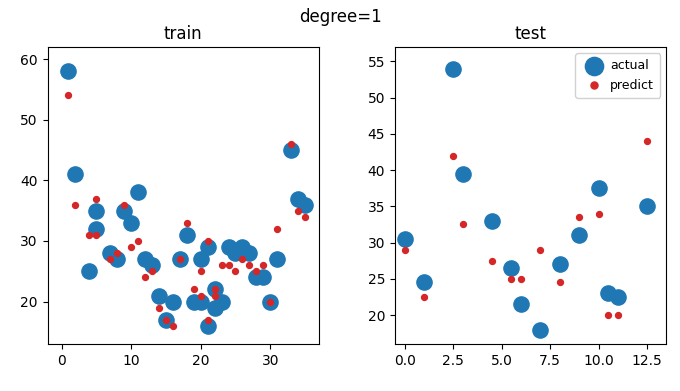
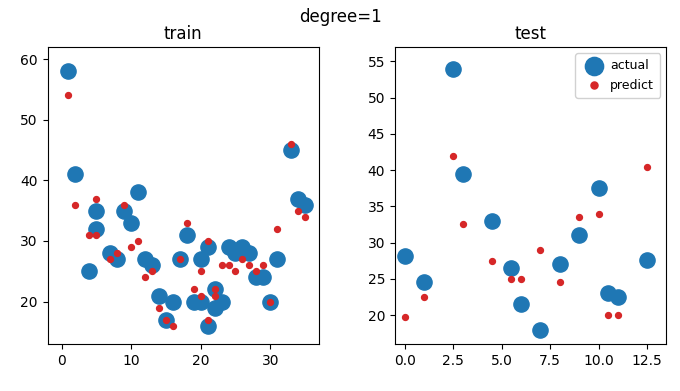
test/actual/0.0: 30.5 -> 28.2
test/predict/0.0: 29.0 -> 19.8
test/actual/12.5: 35.0 -> 27.6
test/predict/12.5: 44.0 -> 40.4
